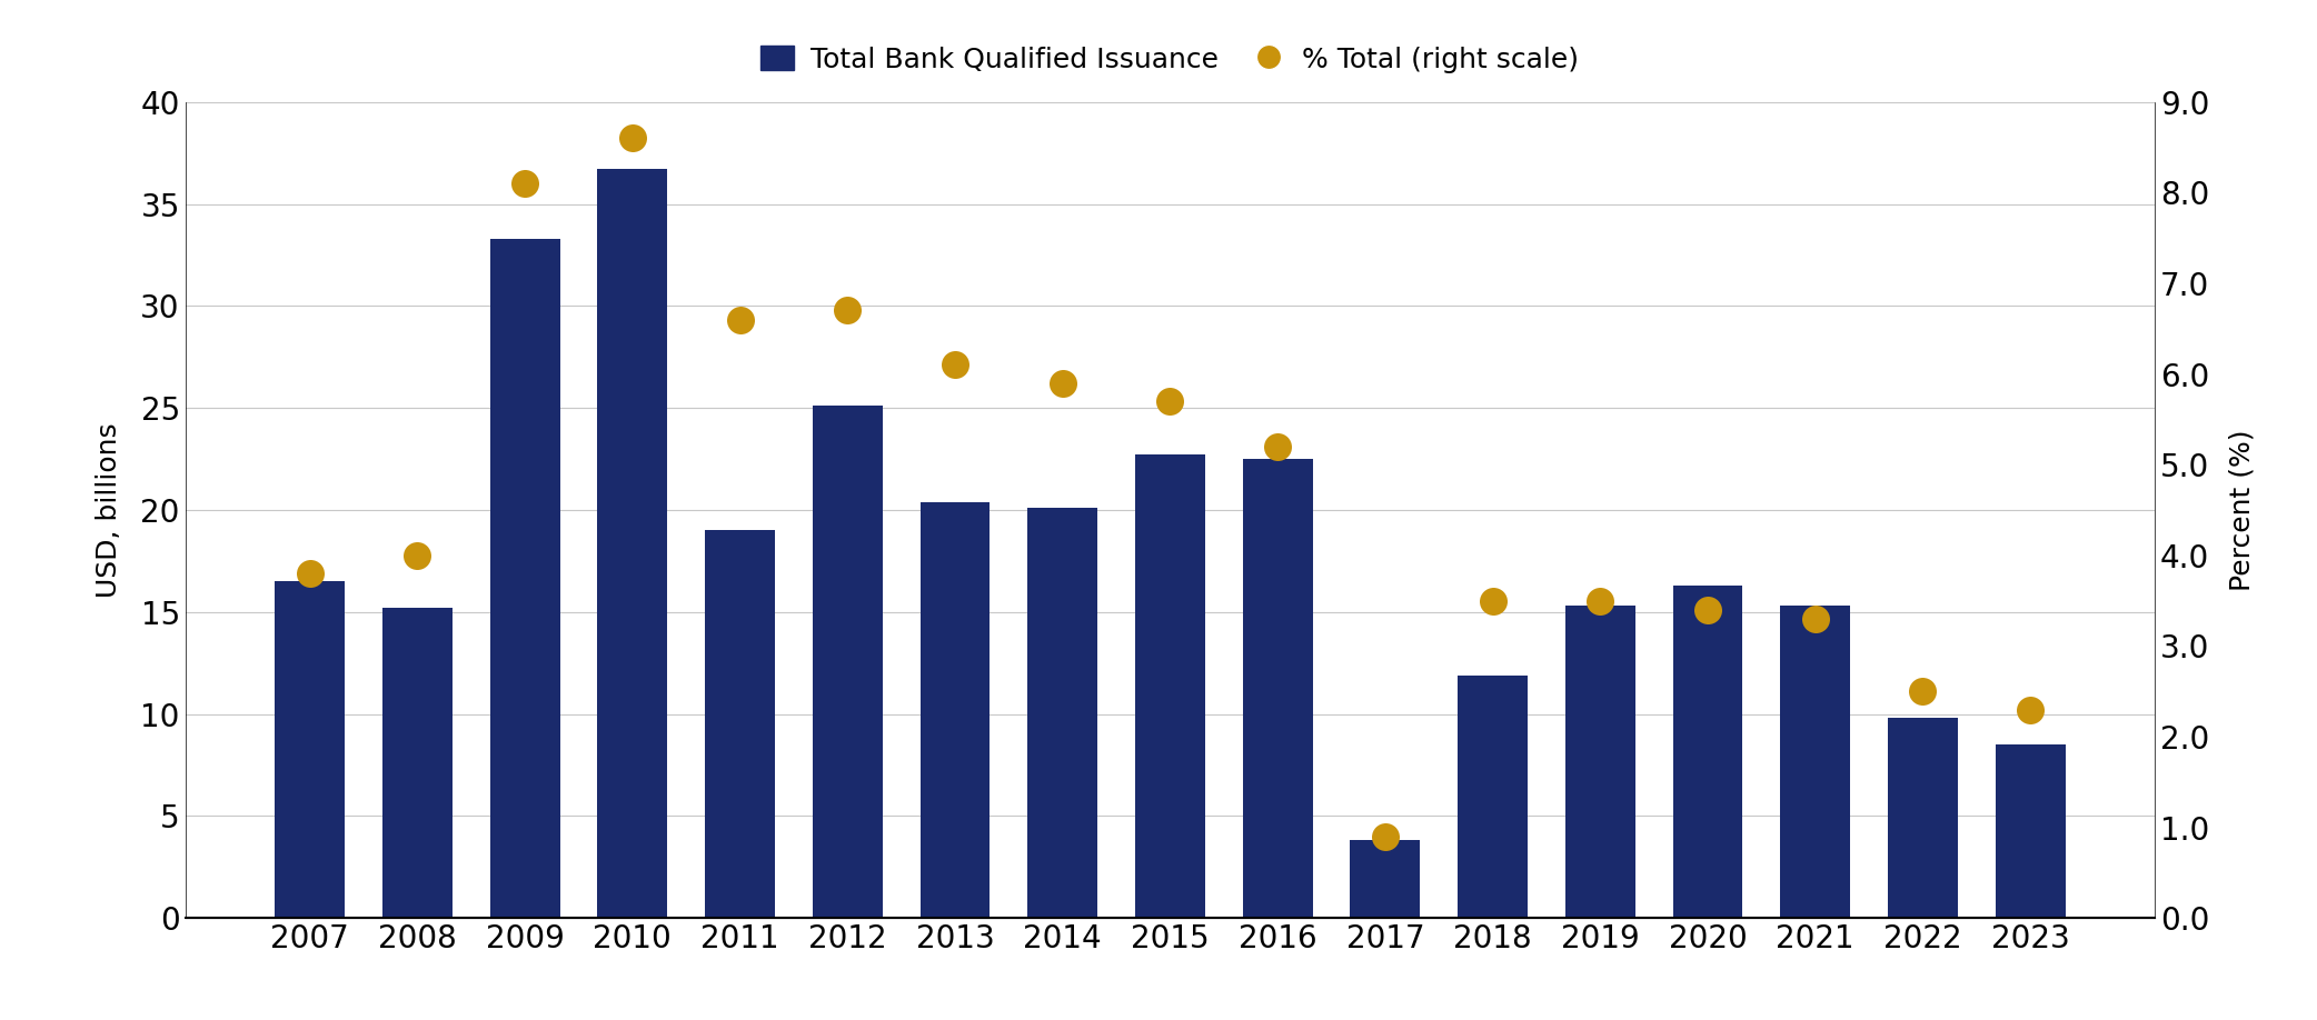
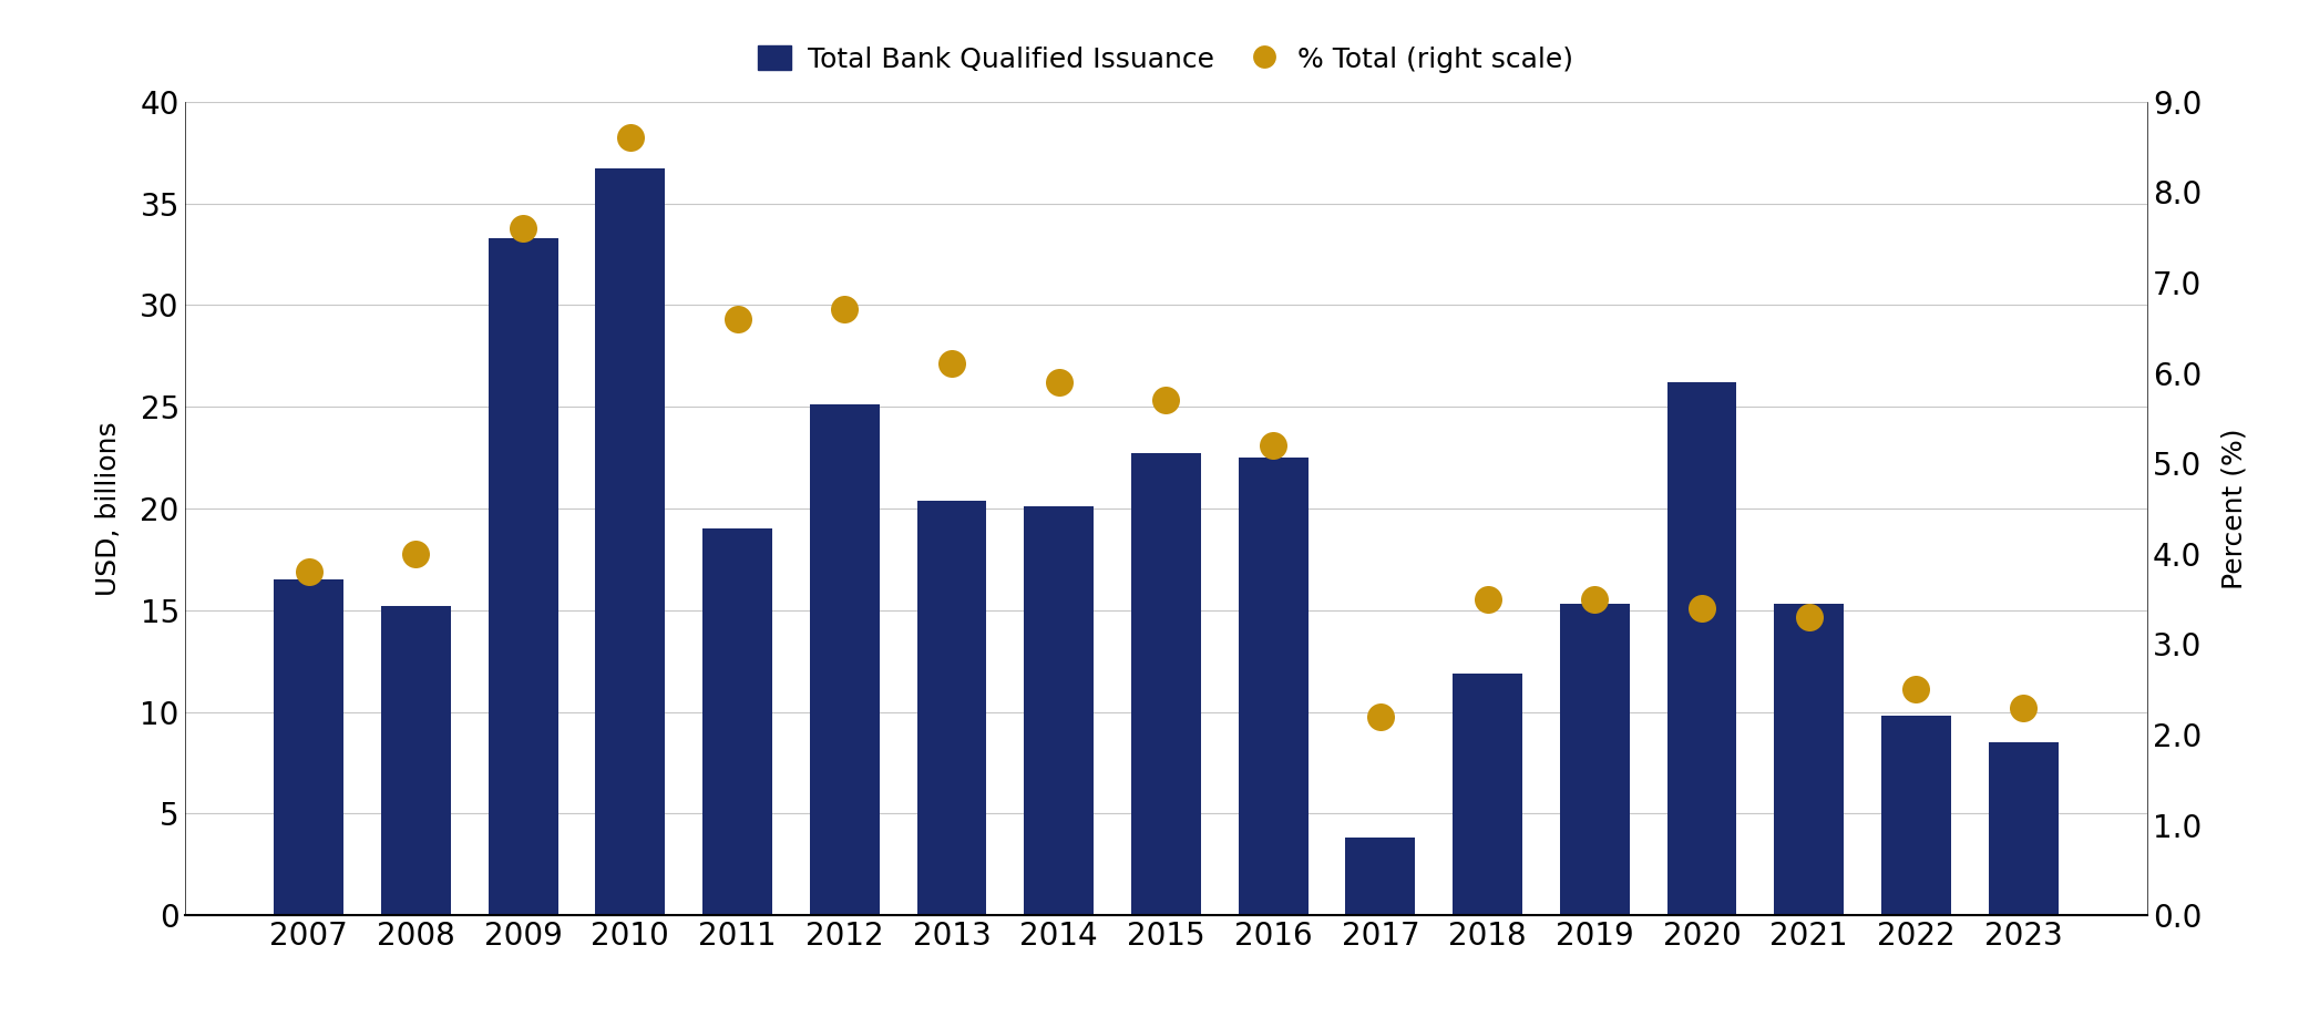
% Total (right scale)/2009: 8.1 -> 7.6
% Total (right scale)/2017: 0.9 -> 2.2
Total Bank Qualified Issuance/2020: 16.3 -> 26.2
